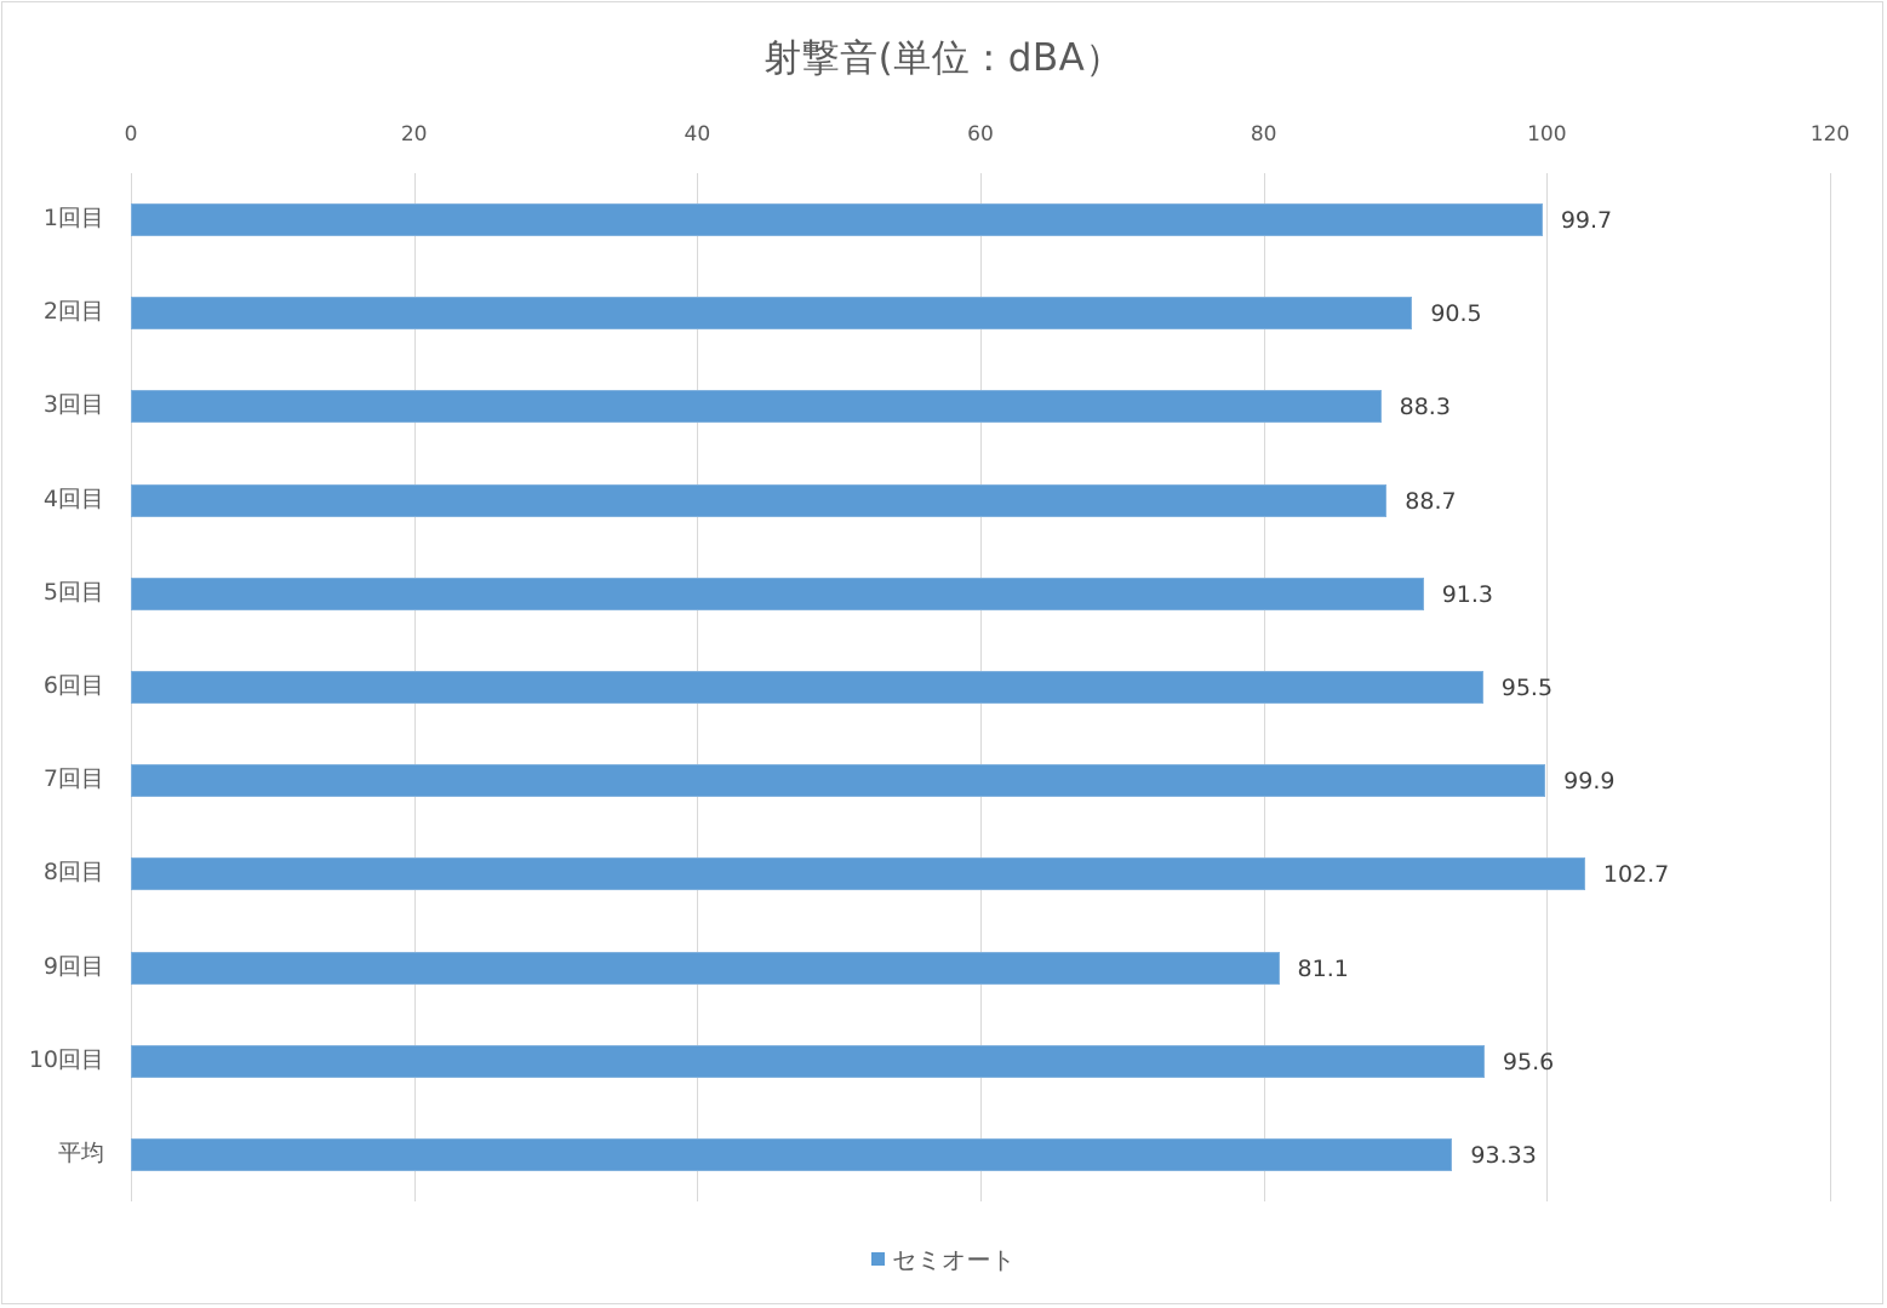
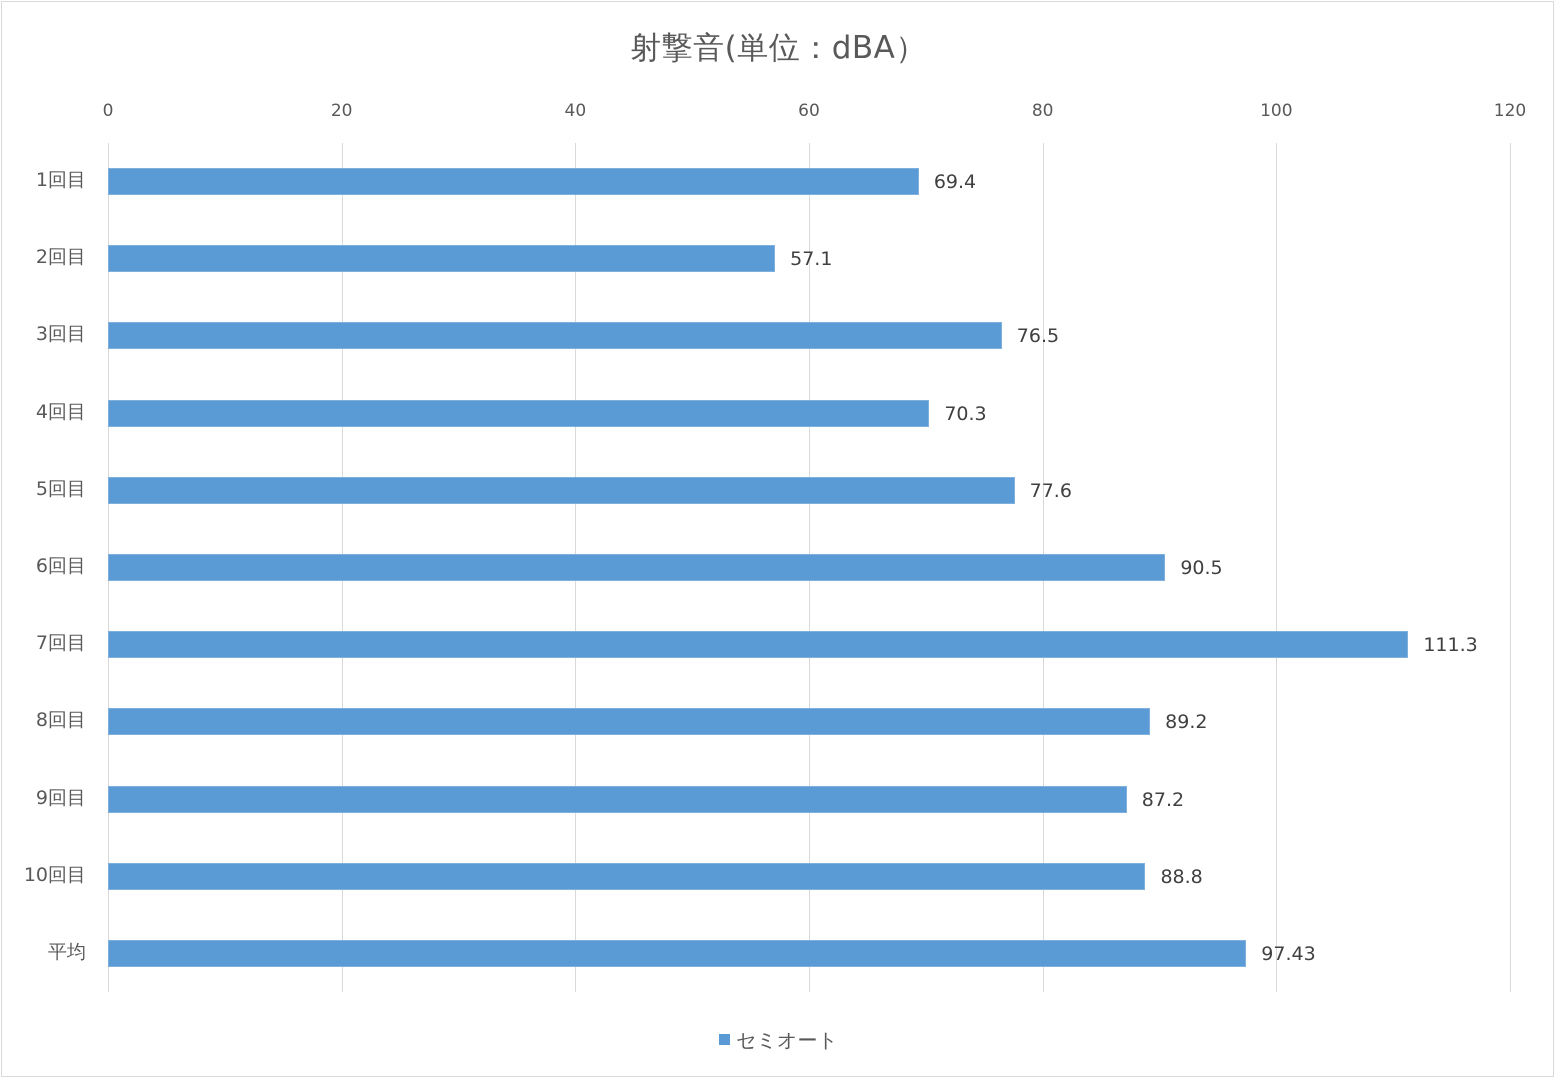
1回目: 99.7 -> 69.4
2回目: 90.5 -> 57.1
3回目: 88.3 -> 76.5
4回目: 88.7 -> 70.3
5回目: 91.3 -> 77.6
6回目: 95.5 -> 90.5
7回目: 99.9 -> 111.3
8回目: 102.7 -> 89.2
9回目: 81.1 -> 87.2
10回目: 95.6 -> 88.8
平均: 93.33 -> 97.43
